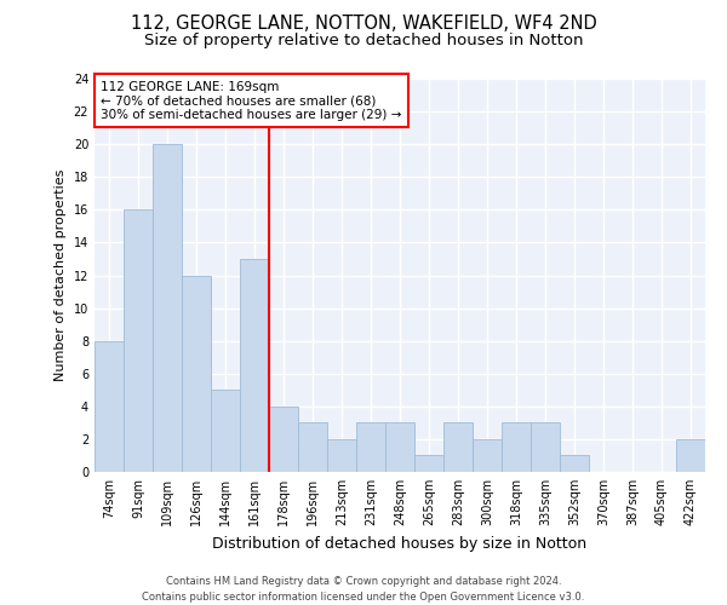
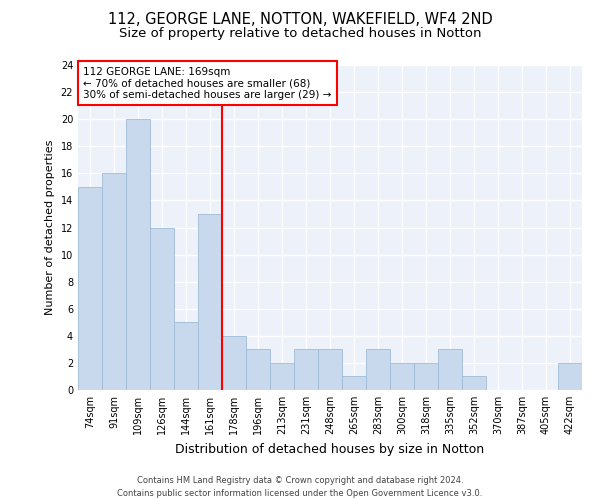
74sqm: 8 -> 15
318sqm: 3 -> 2
